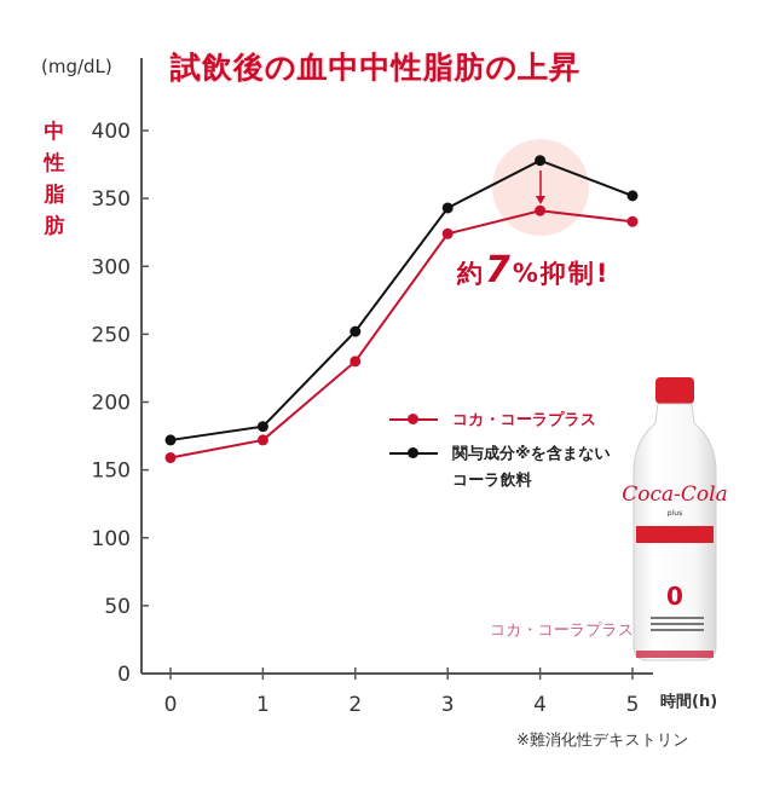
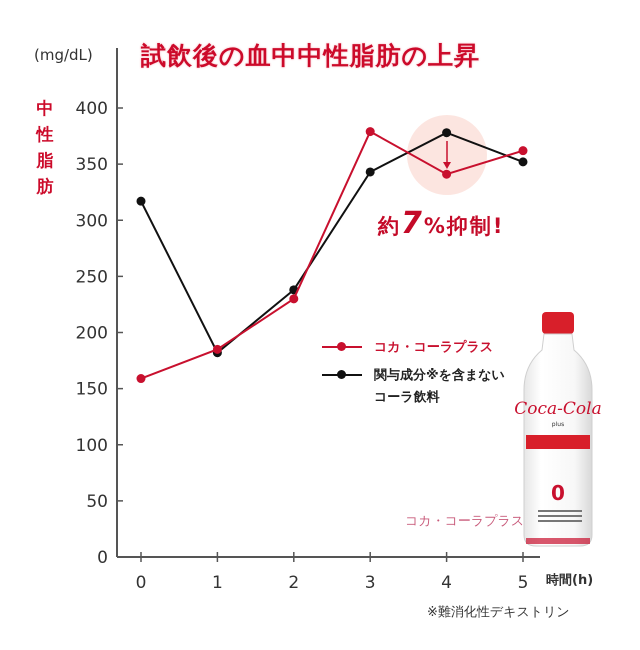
関与成分※を含まないコーラ飲料/0: 172 -> 317
コカ・コーラプラス/1: 172 -> 185
関与成分※を含まないコーラ飲料/2: 252 -> 238
コカ・コーラプラス/3: 324 -> 379
コカ・コーラプラス/5: 333 -> 362
